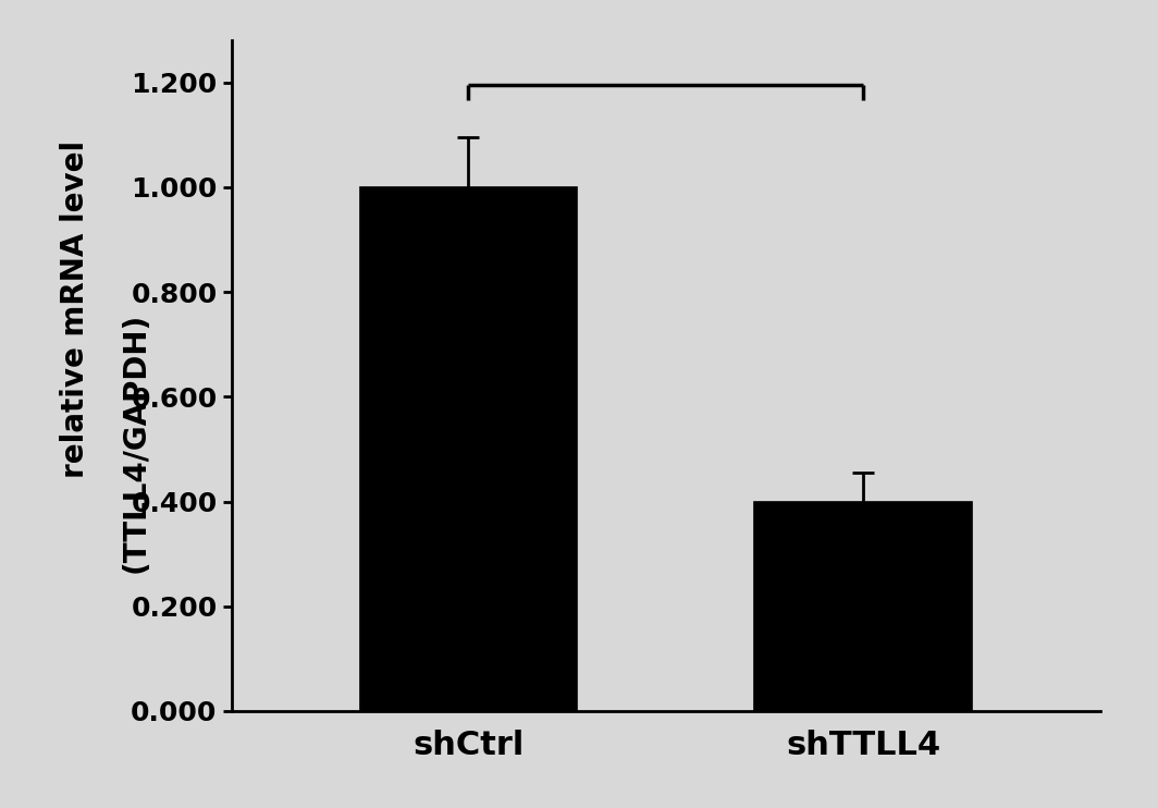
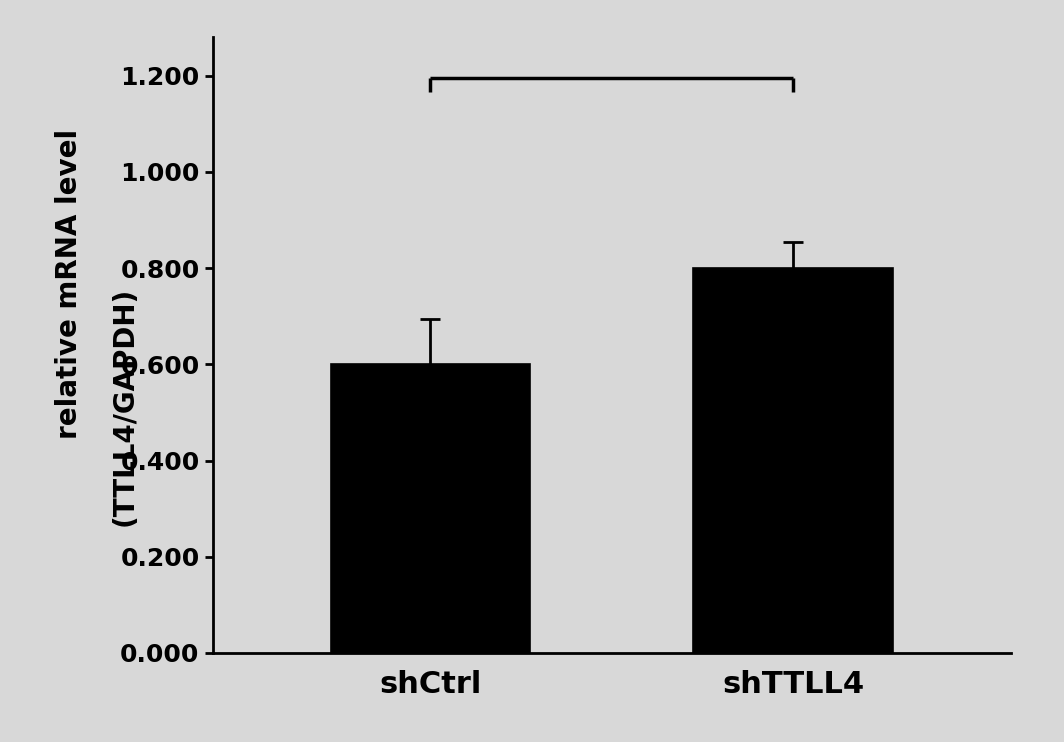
shCtrl: 1.0 -> 0.6
shTTLL4: 0.4 -> 0.8
